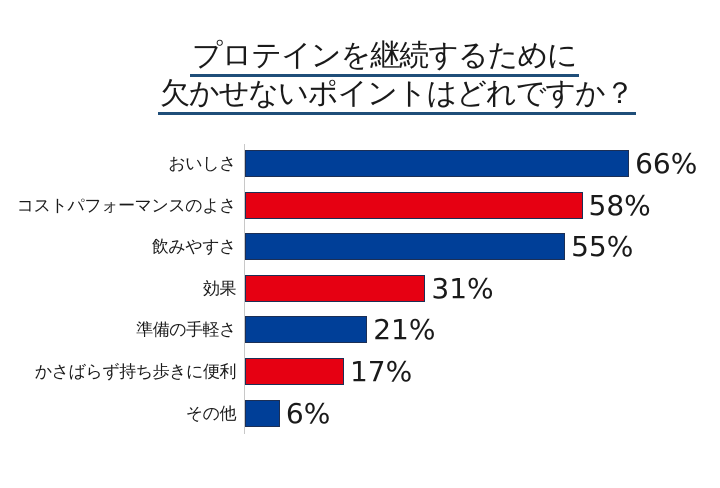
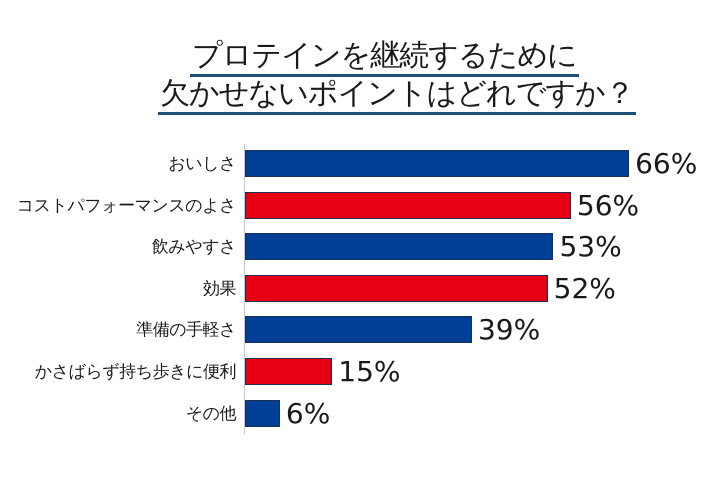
コストパフォーマンスのよさ: 58% -> 56%
飲みやすさ: 55% -> 53%
効果: 31% -> 52%
準備の手軽さ: 21% -> 39%
かさばらず持ち歩きに便利: 17% -> 15%
